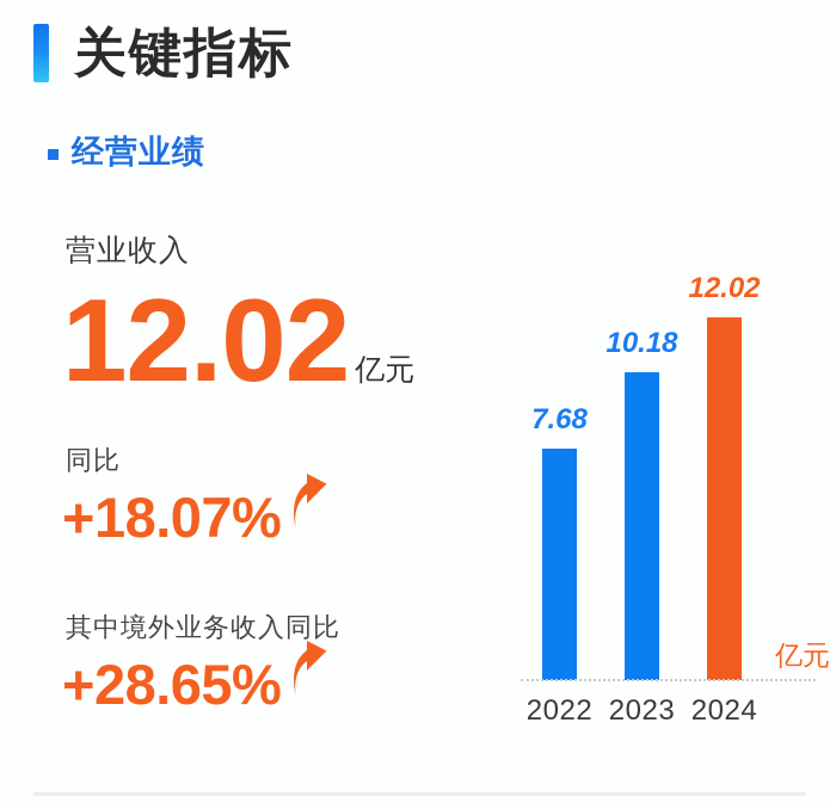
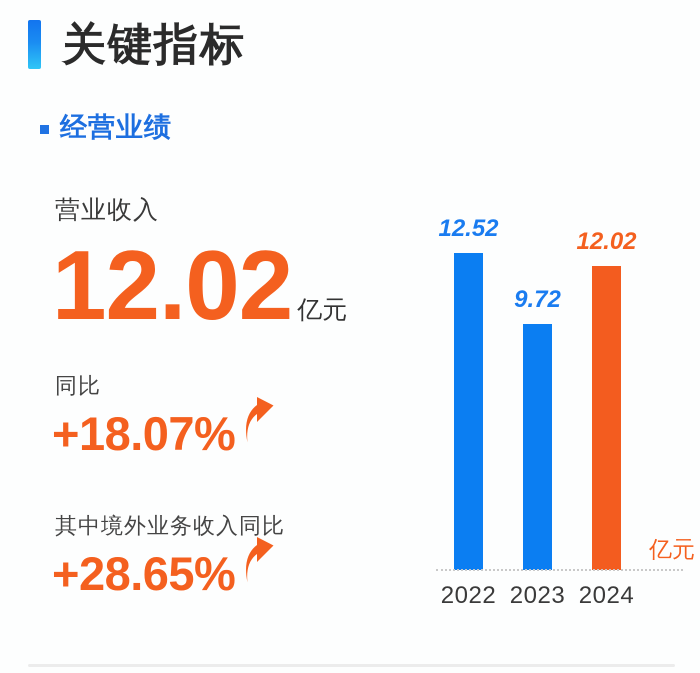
2022: 7.68 -> 12.52
2023: 10.18 -> 9.72
